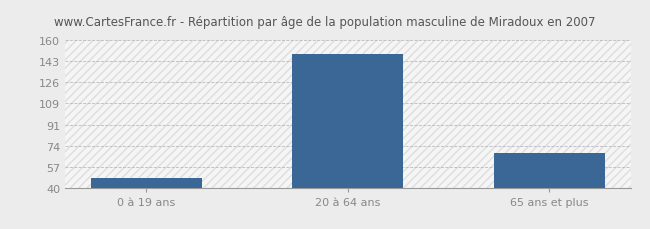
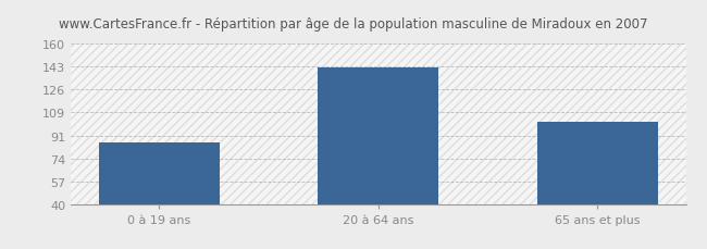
0 à 19 ans: 48 -> 86
20 à 64 ans: 149 -> 142
65 ans et plus: 68 -> 102
